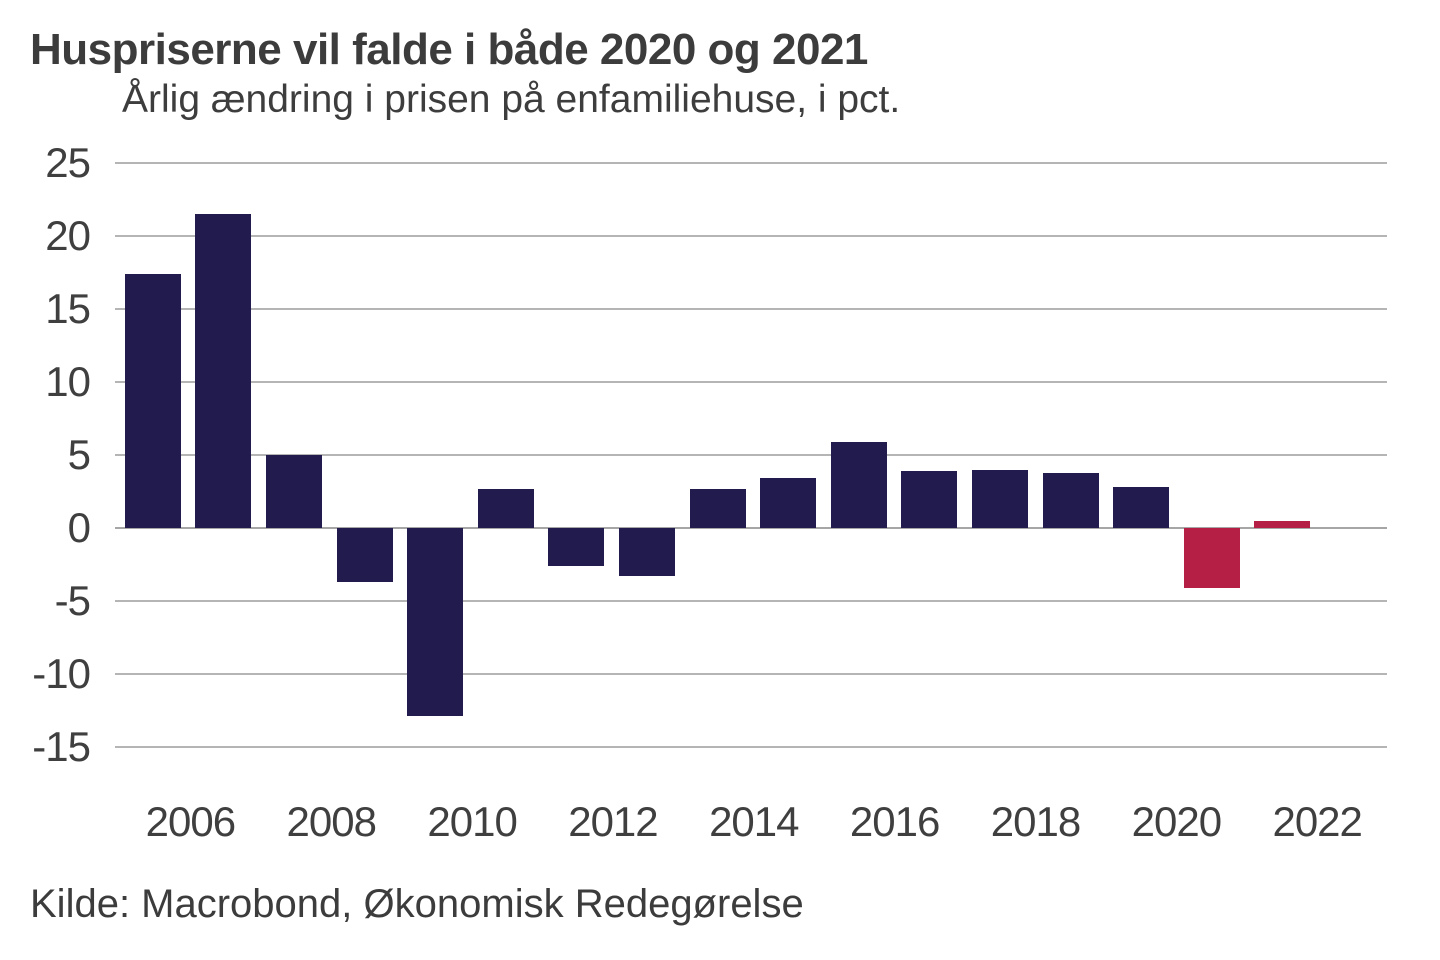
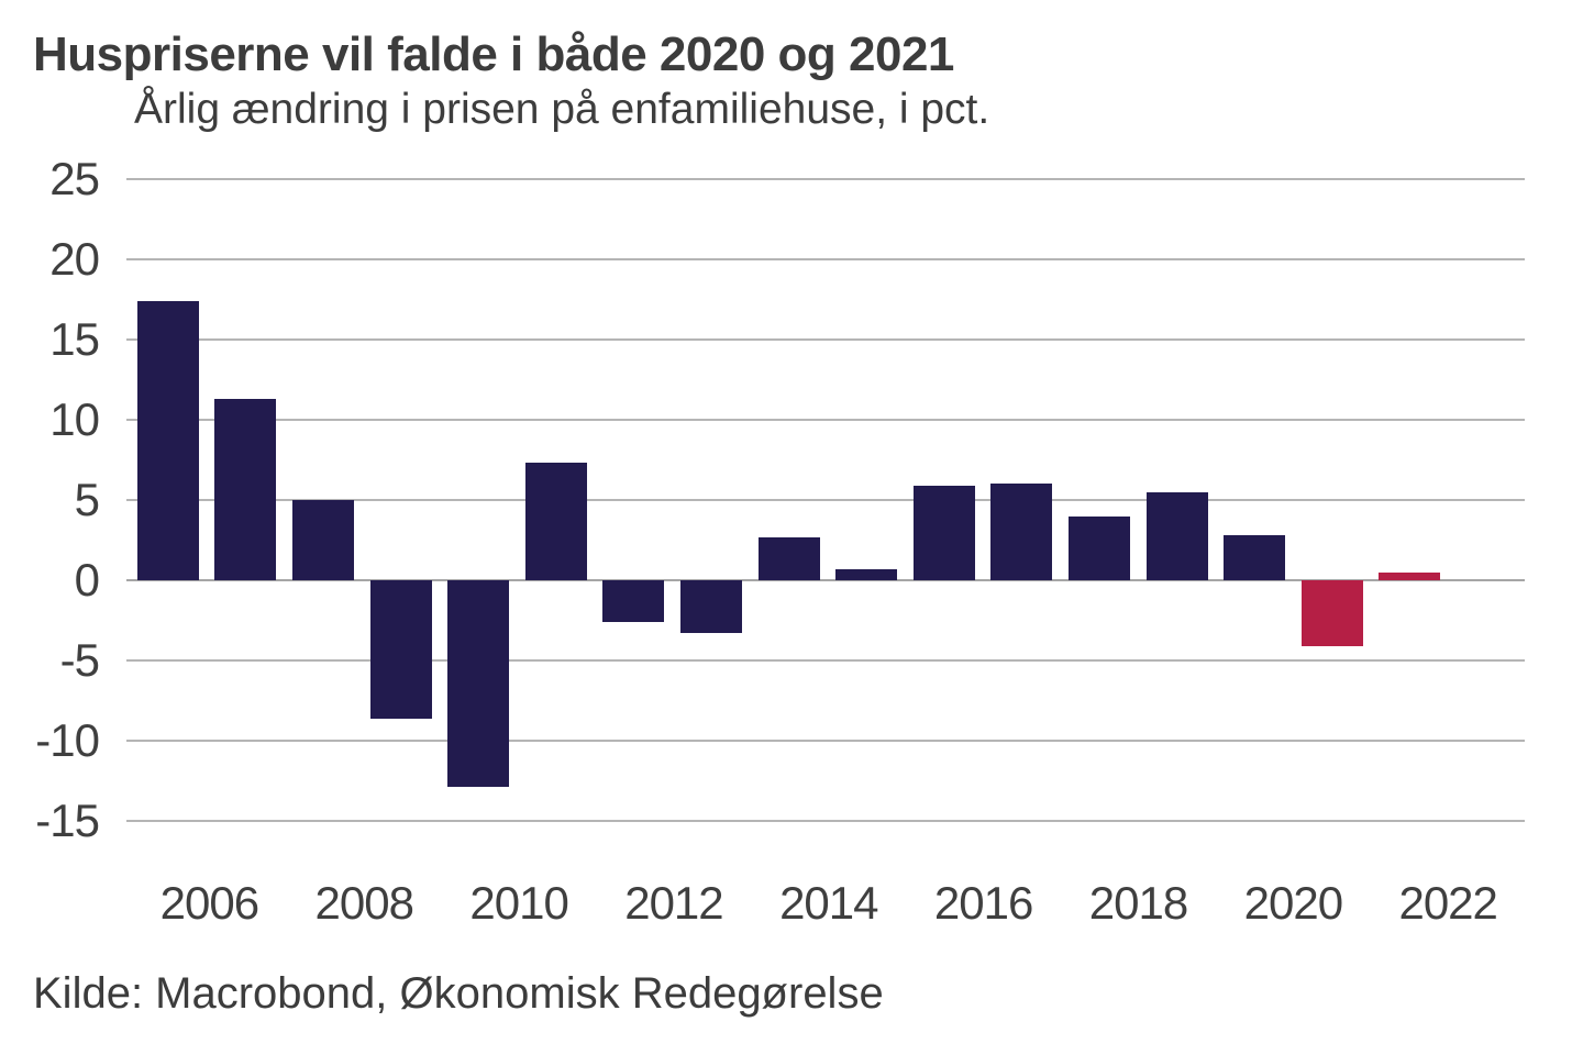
2006: 21.5 -> 11.3
2008: -3.7 -> -8.6
2010: 2.7 -> 7.3
2014: 3.4 -> 0.7
2016: 3.9 -> 6.0
2018: 3.8 -> 5.5
